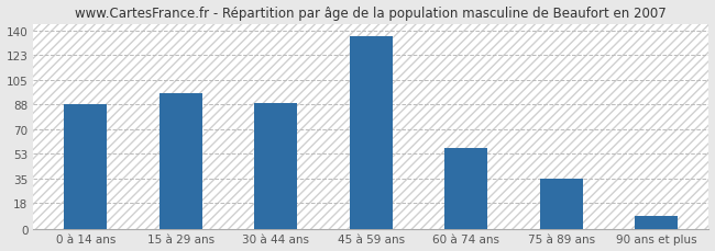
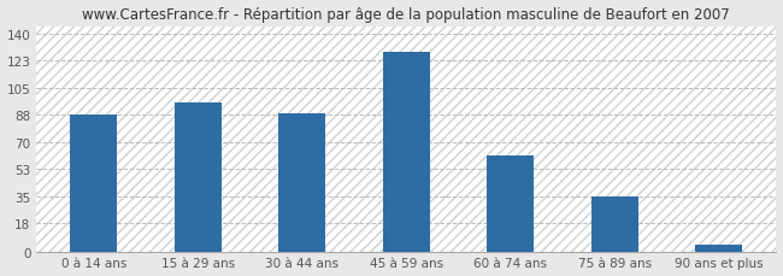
45 à 59 ans: 136 -> 128
60 à 74 ans: 57 -> 62
90 ans et plus: 9 -> 4
